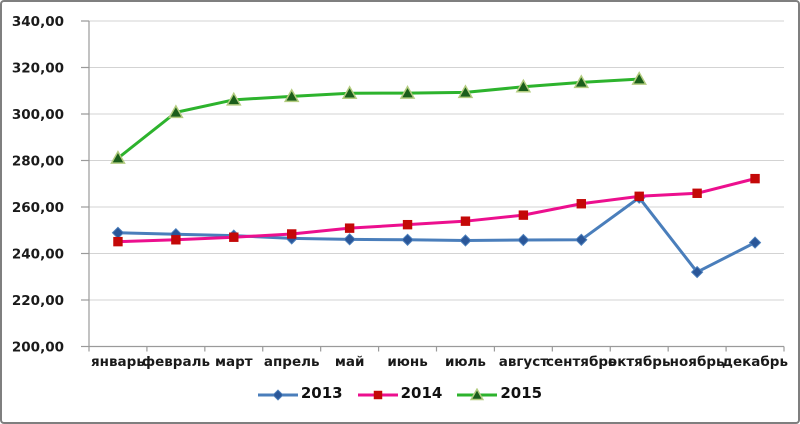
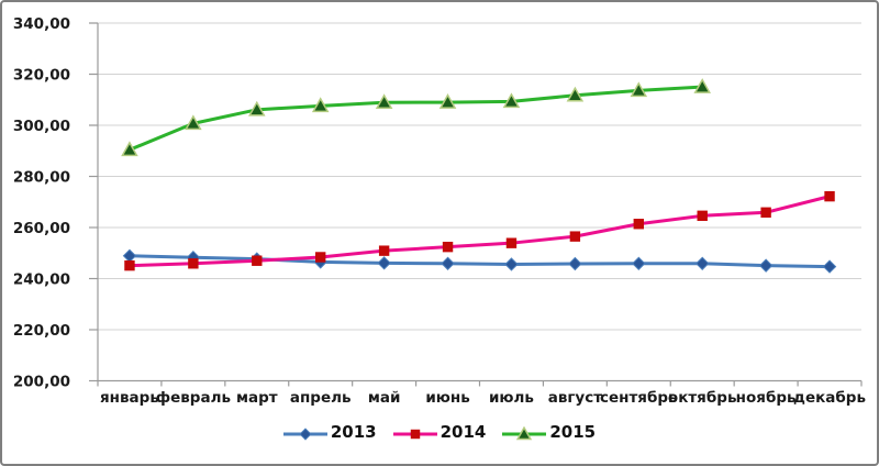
2015/январь: 281 -> 290
2013/октябрь: 264 -> 246
2013/ноябрь: 232 -> 245
